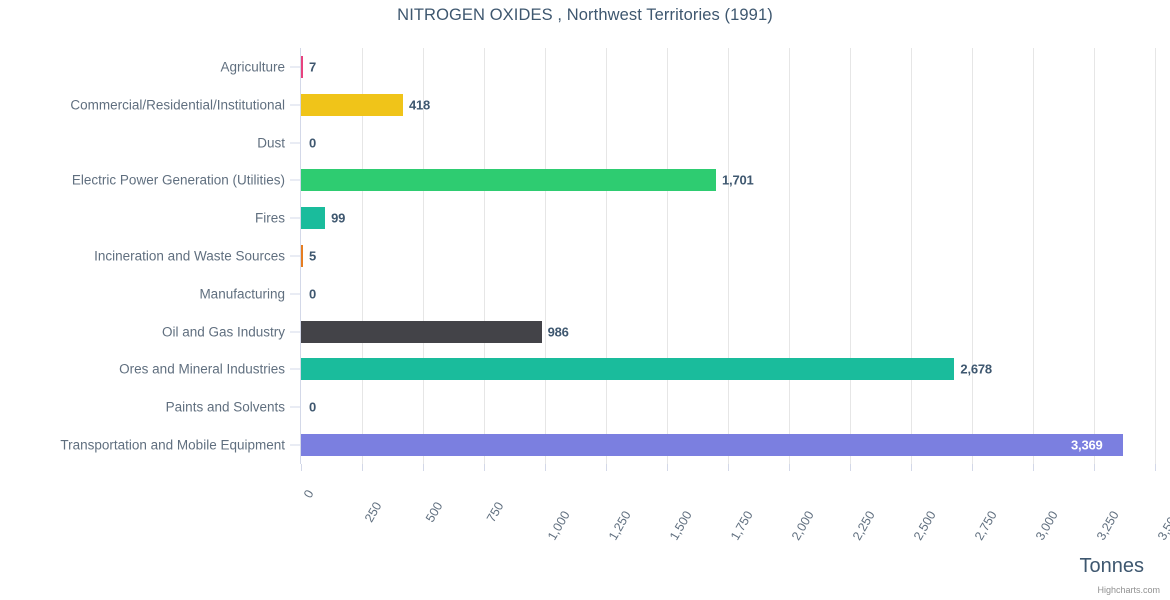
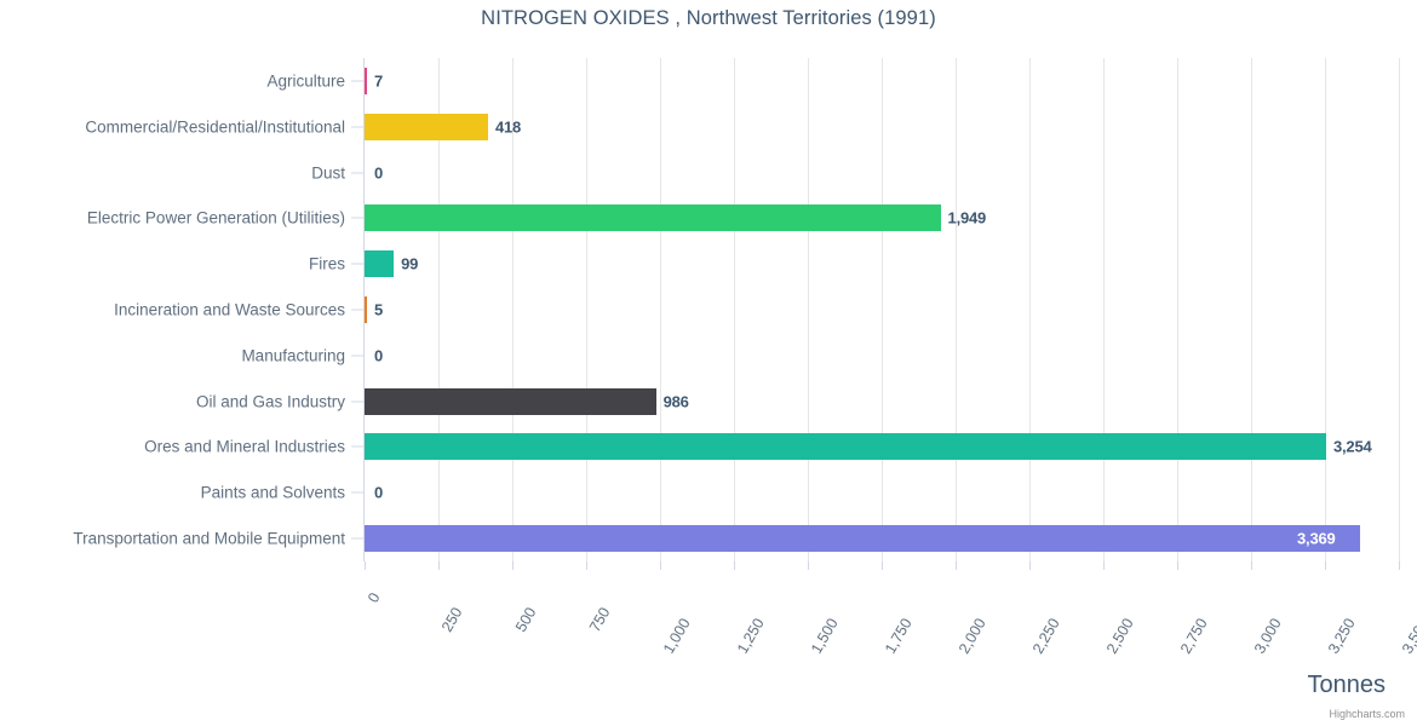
Electric Power Generation (Utilities): 1,701 -> 1,949
Ores and Mineral Industries: 2,678 -> 3,254
